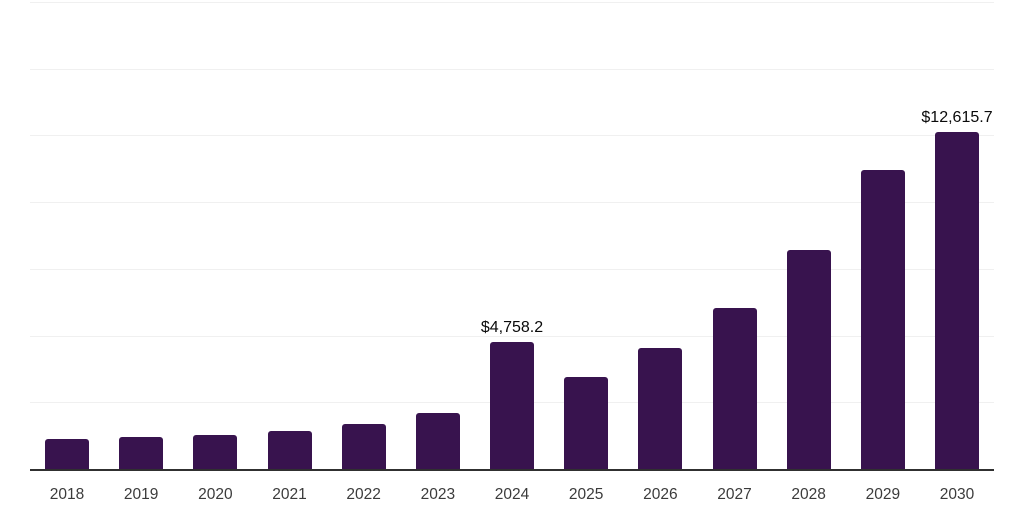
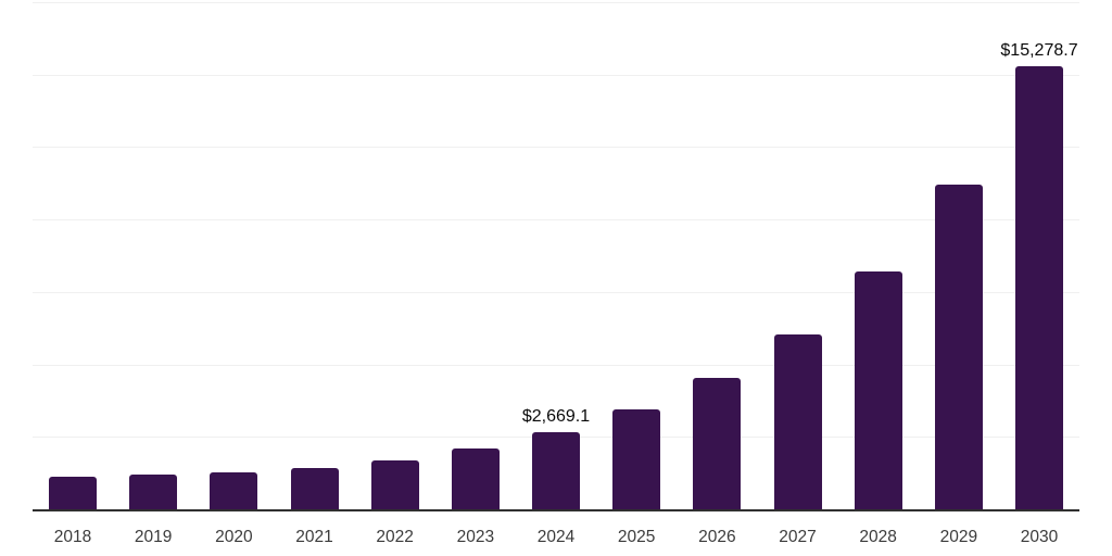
2024: $4,758.2 -> $2,669.1
2030: $12,615.7 -> $15,278.7
